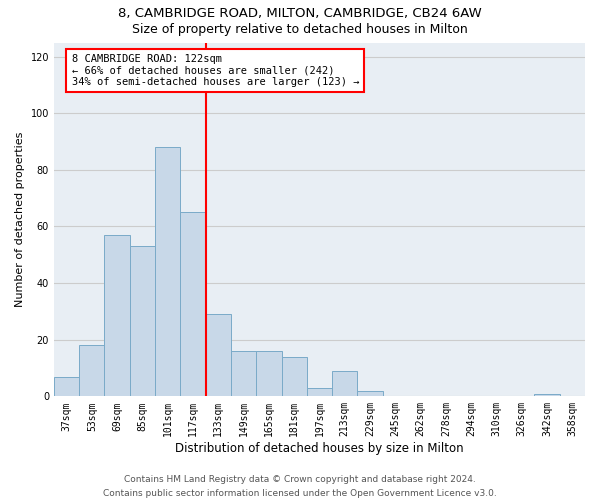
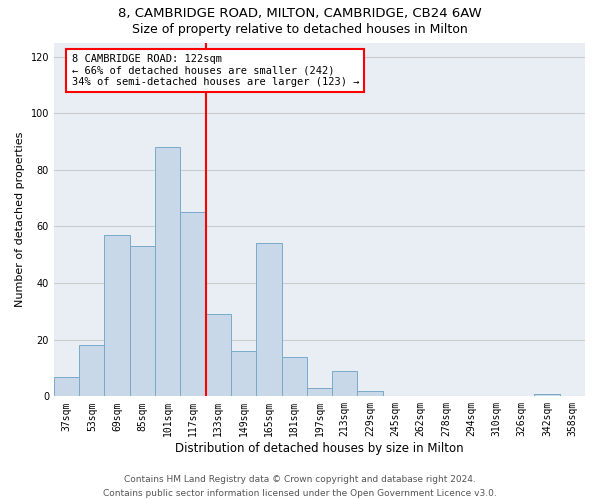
165sqm: 16 -> 54
